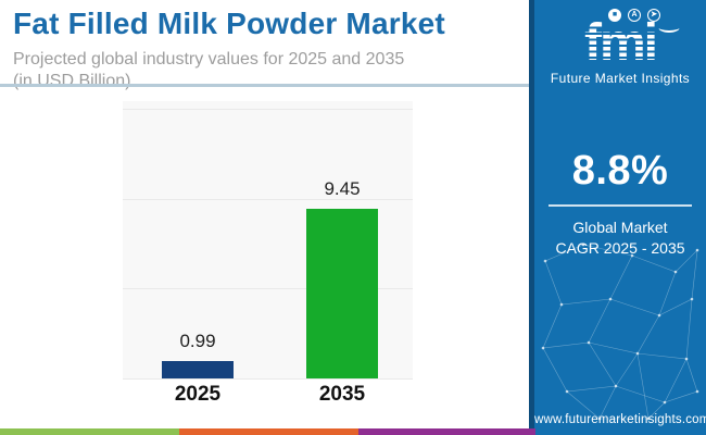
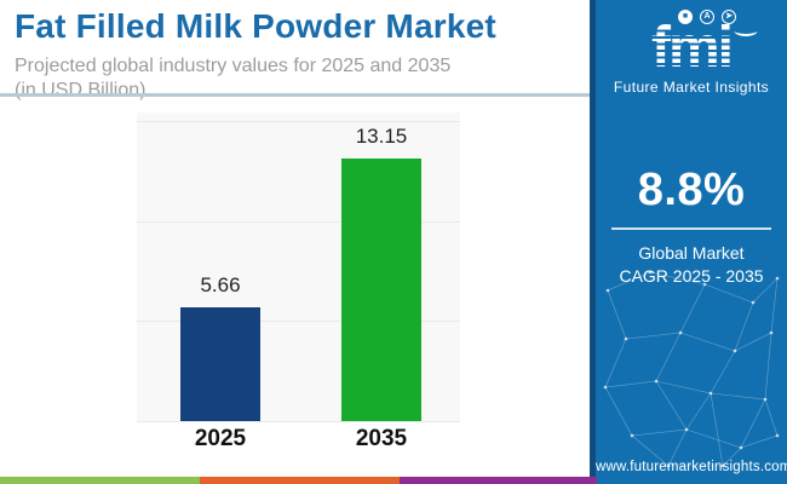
2025: 0.99 -> 5.66
2035: 9.45 -> 13.15
